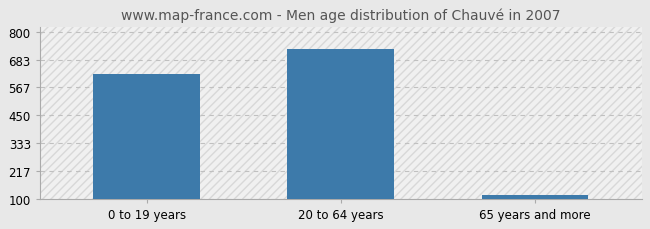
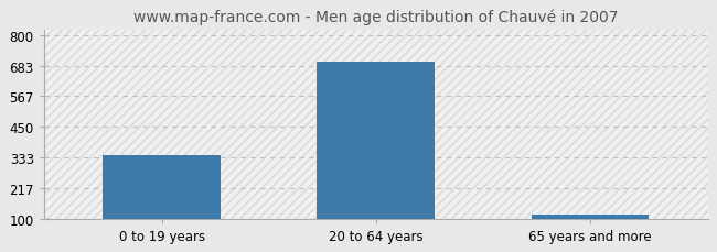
0 to 19 years: 625 -> 340
20 to 64 years: 730 -> 700
